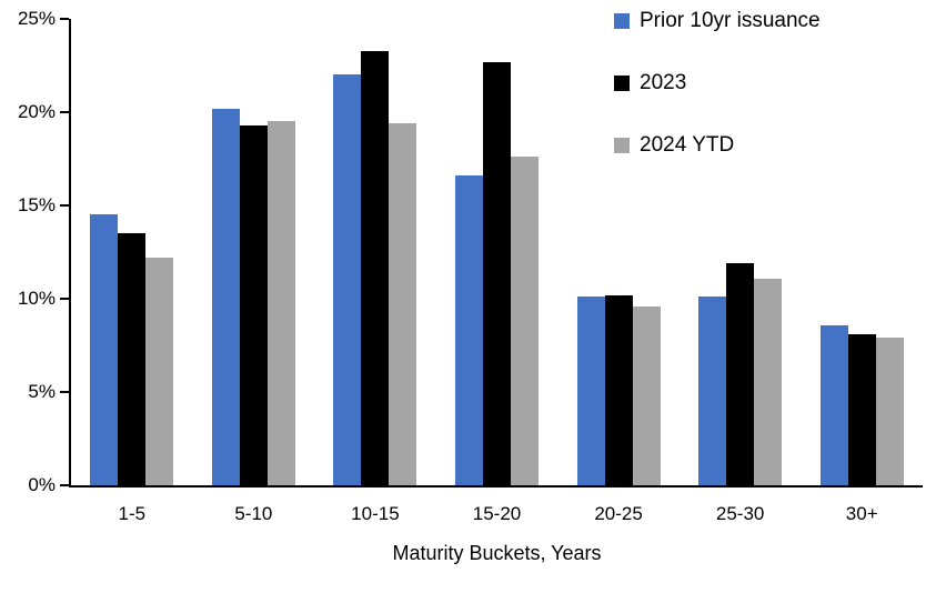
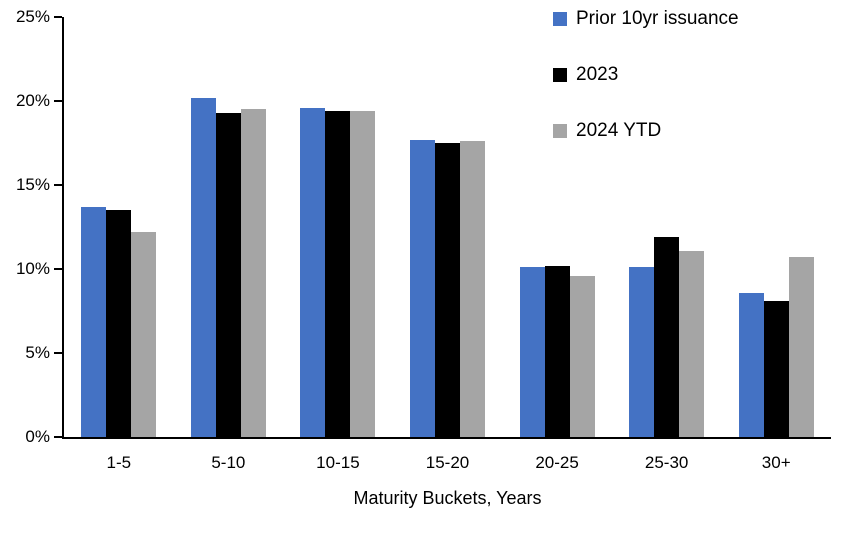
Prior 10yr issuance/1-5: 14.5% -> 13.7%
Prior 10yr issuance/10-15: 22.0% -> 19.6%
2023/10-15: 23.3% -> 19.4%
Prior 10yr issuance/15-20: 16.6% -> 17.7%
2023/15-20: 22.7% -> 17.5%
2024 YTD/30+: 7.9% -> 10.7%
